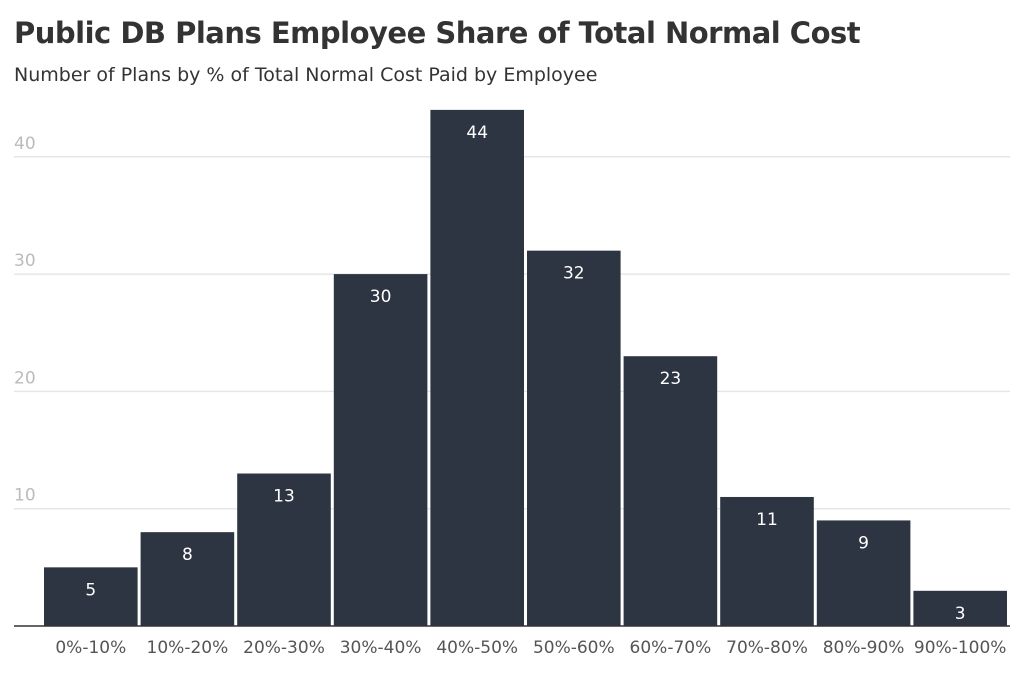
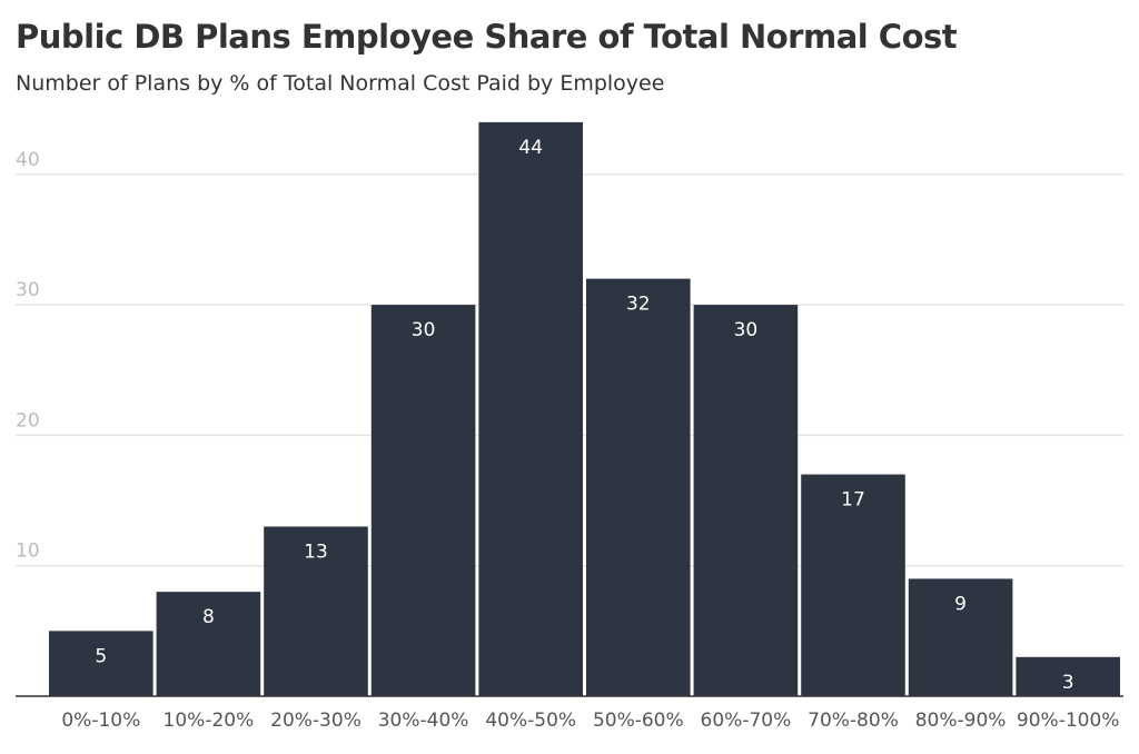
60%-70%: 23 -> 30
70%-80%: 11 -> 17
